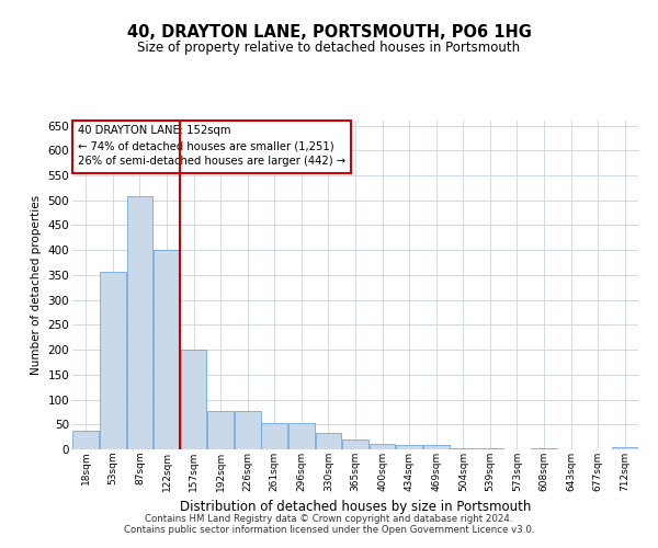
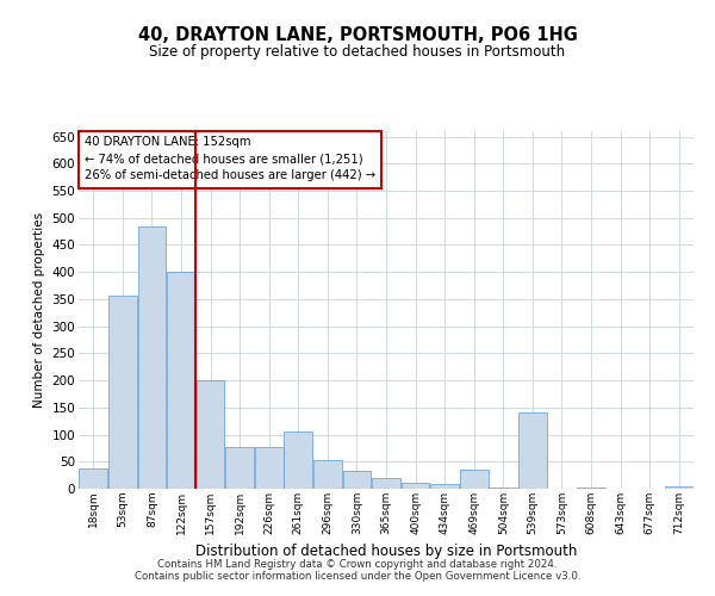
87sqm: 508 -> 485
261sqm: 52 -> 105
469sqm: 8 -> 35
539sqm: 3 -> 140
